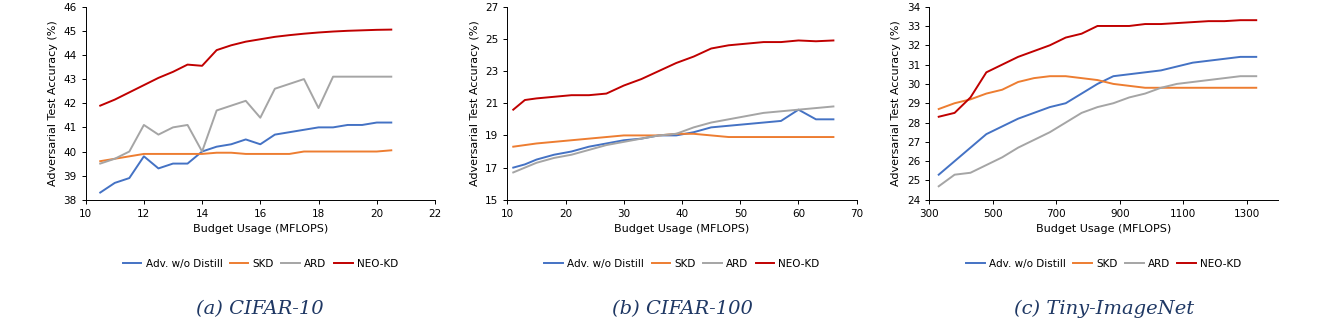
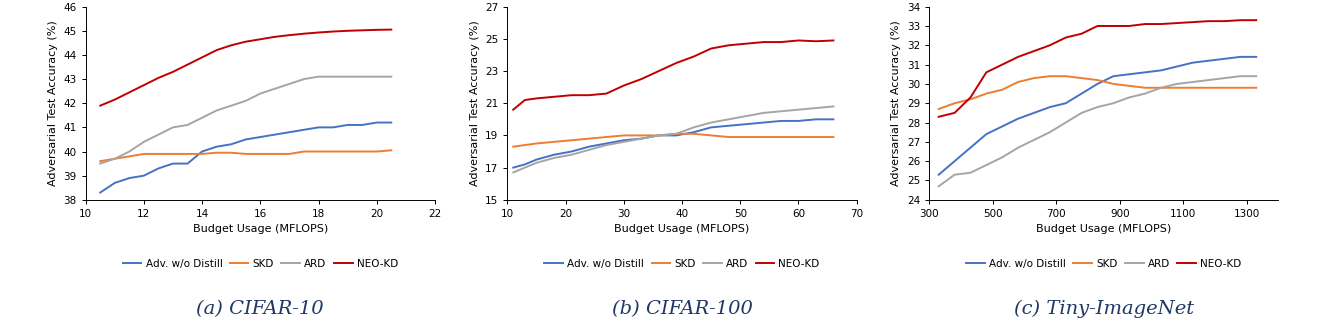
Adv. w/o Distill/12: 39.8 -> 39.0
ARD/12: 41.1 -> 40.4
ARD/14: 40.0 -> 41.4
NEO-KD/14: 43.55 -> 43.90
Adv. w/o Distill/16: 40.3 -> 40.6
ARD/16: 41.4 -> 42.4
ARD/18: 41.8 -> 43.1
Adv. w/o Distill/60: 20.6 -> 19.9
